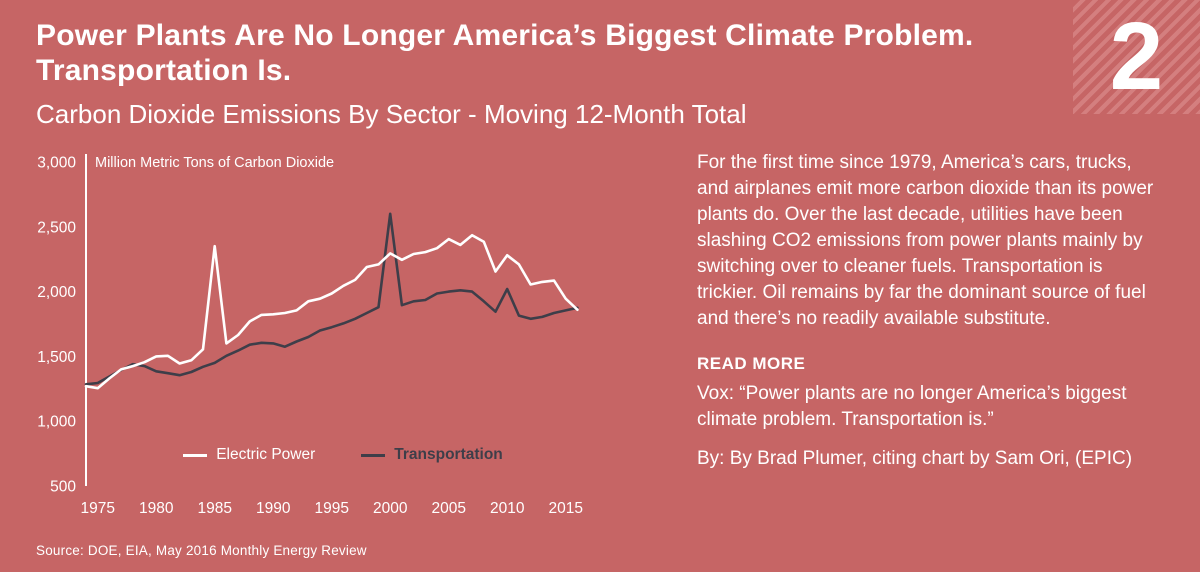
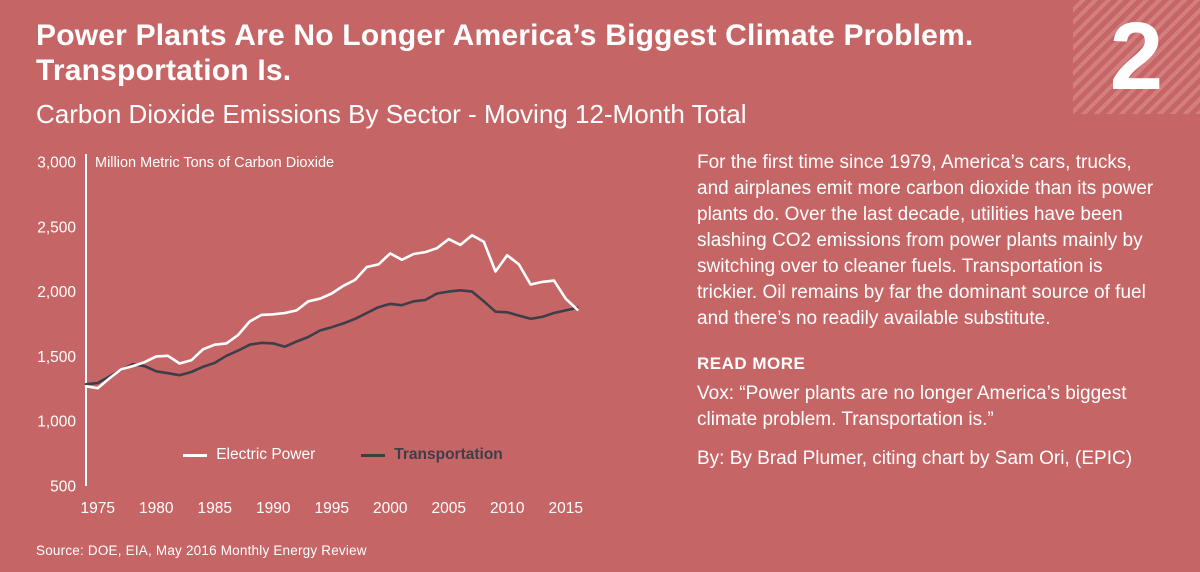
Electric Power/1985: 2350 -> 1590
Transportation/2000: 2600 -> 1900
Transportation/2010: 2020 -> 1840
